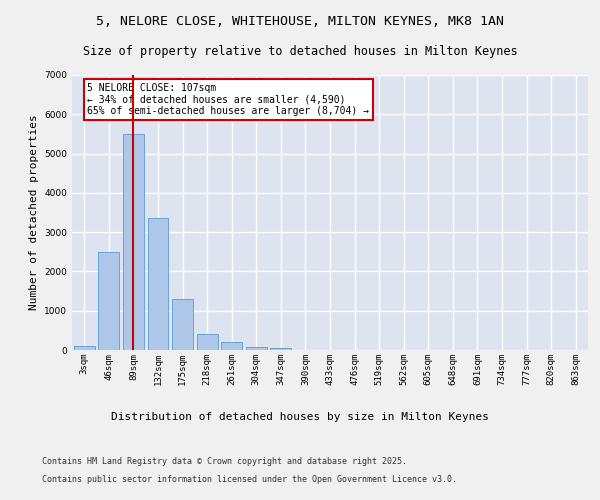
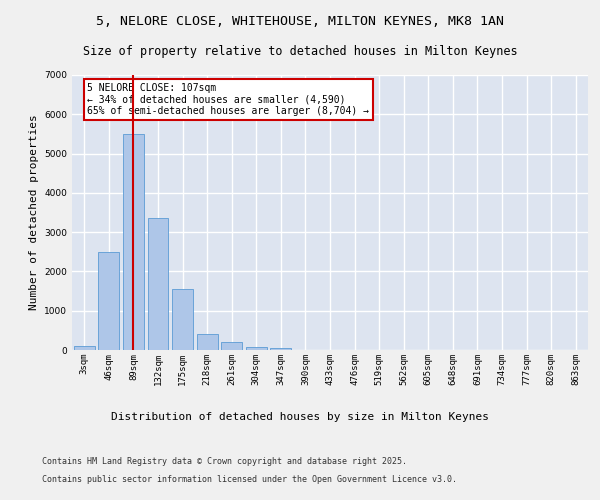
175sqm: 1300 -> 1550
